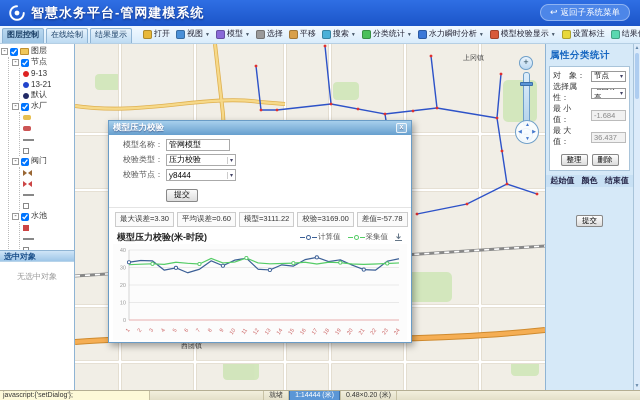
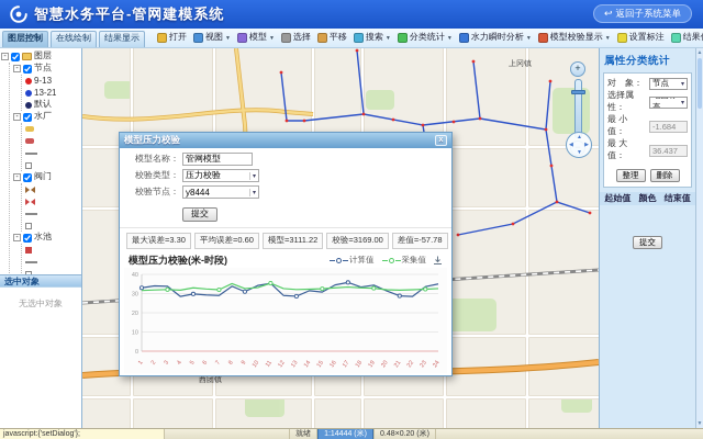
计算值/6: 27 -> 29
采集值/17: 32 -> 33
